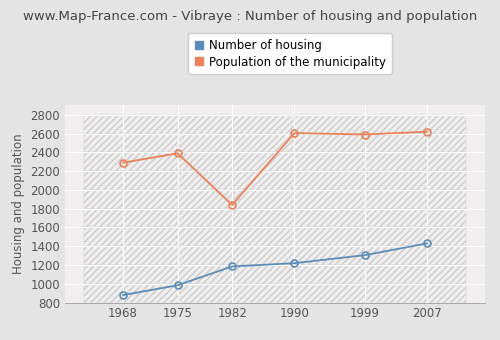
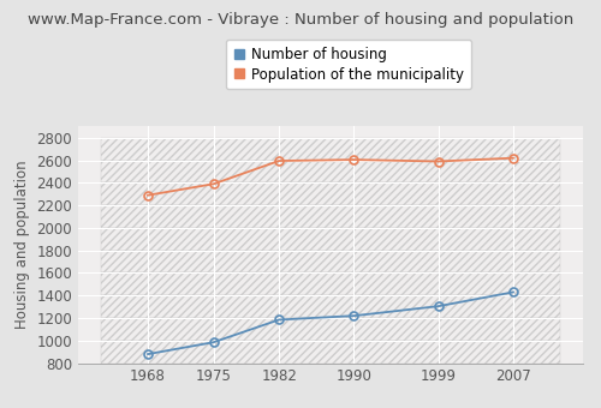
Population of the municipality/1982: 1840 -> 2600
